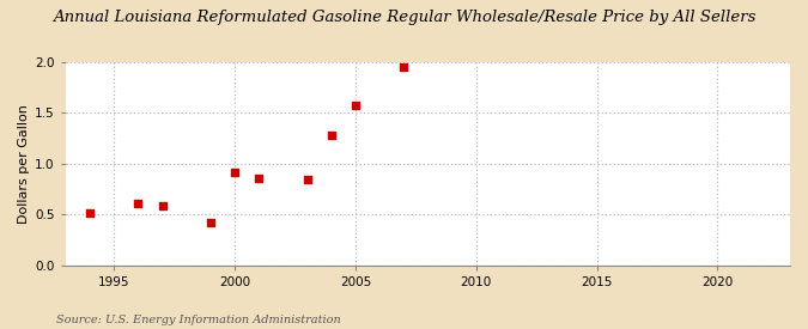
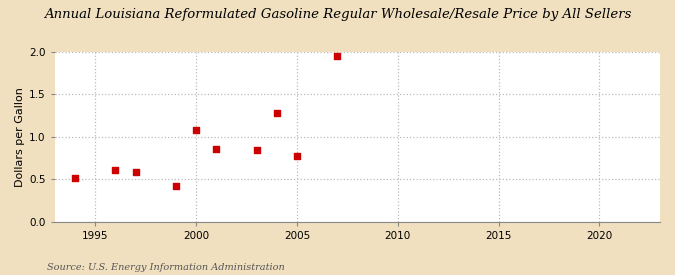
2000: 0.92 -> 1.08
2005: 1.57 -> 0.78
